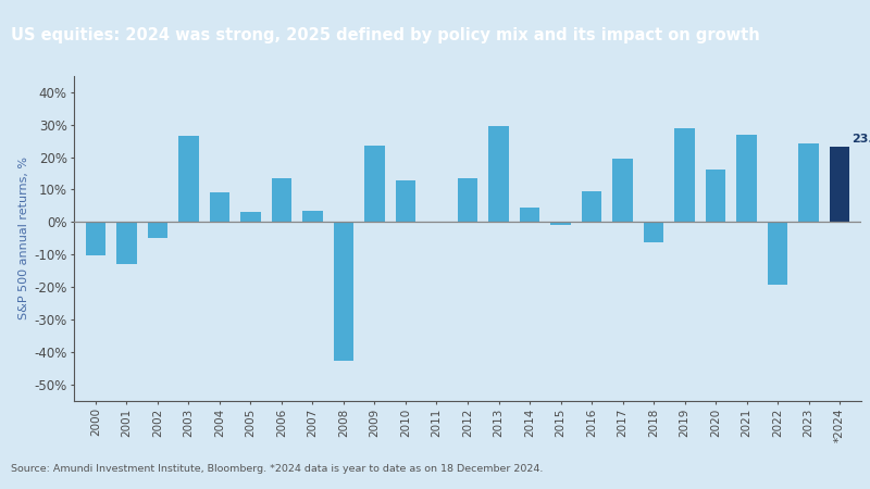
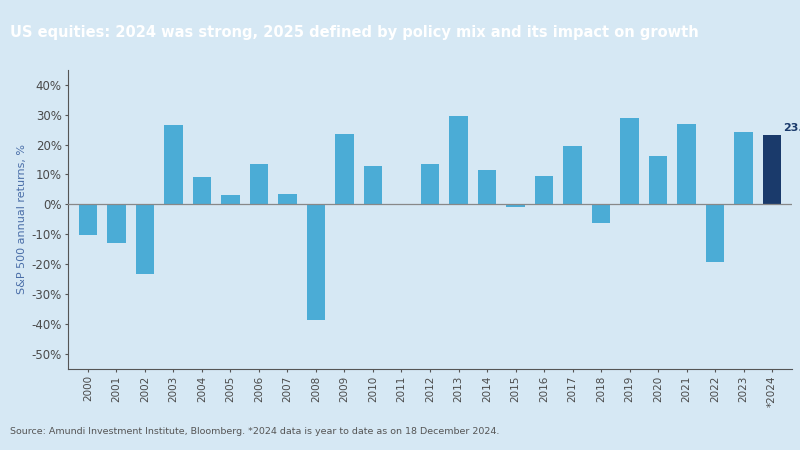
2002: -5.0% -> -23.4%
2008: -42.5% -> -38.5%
2014: 4.5% -> 11.4%
